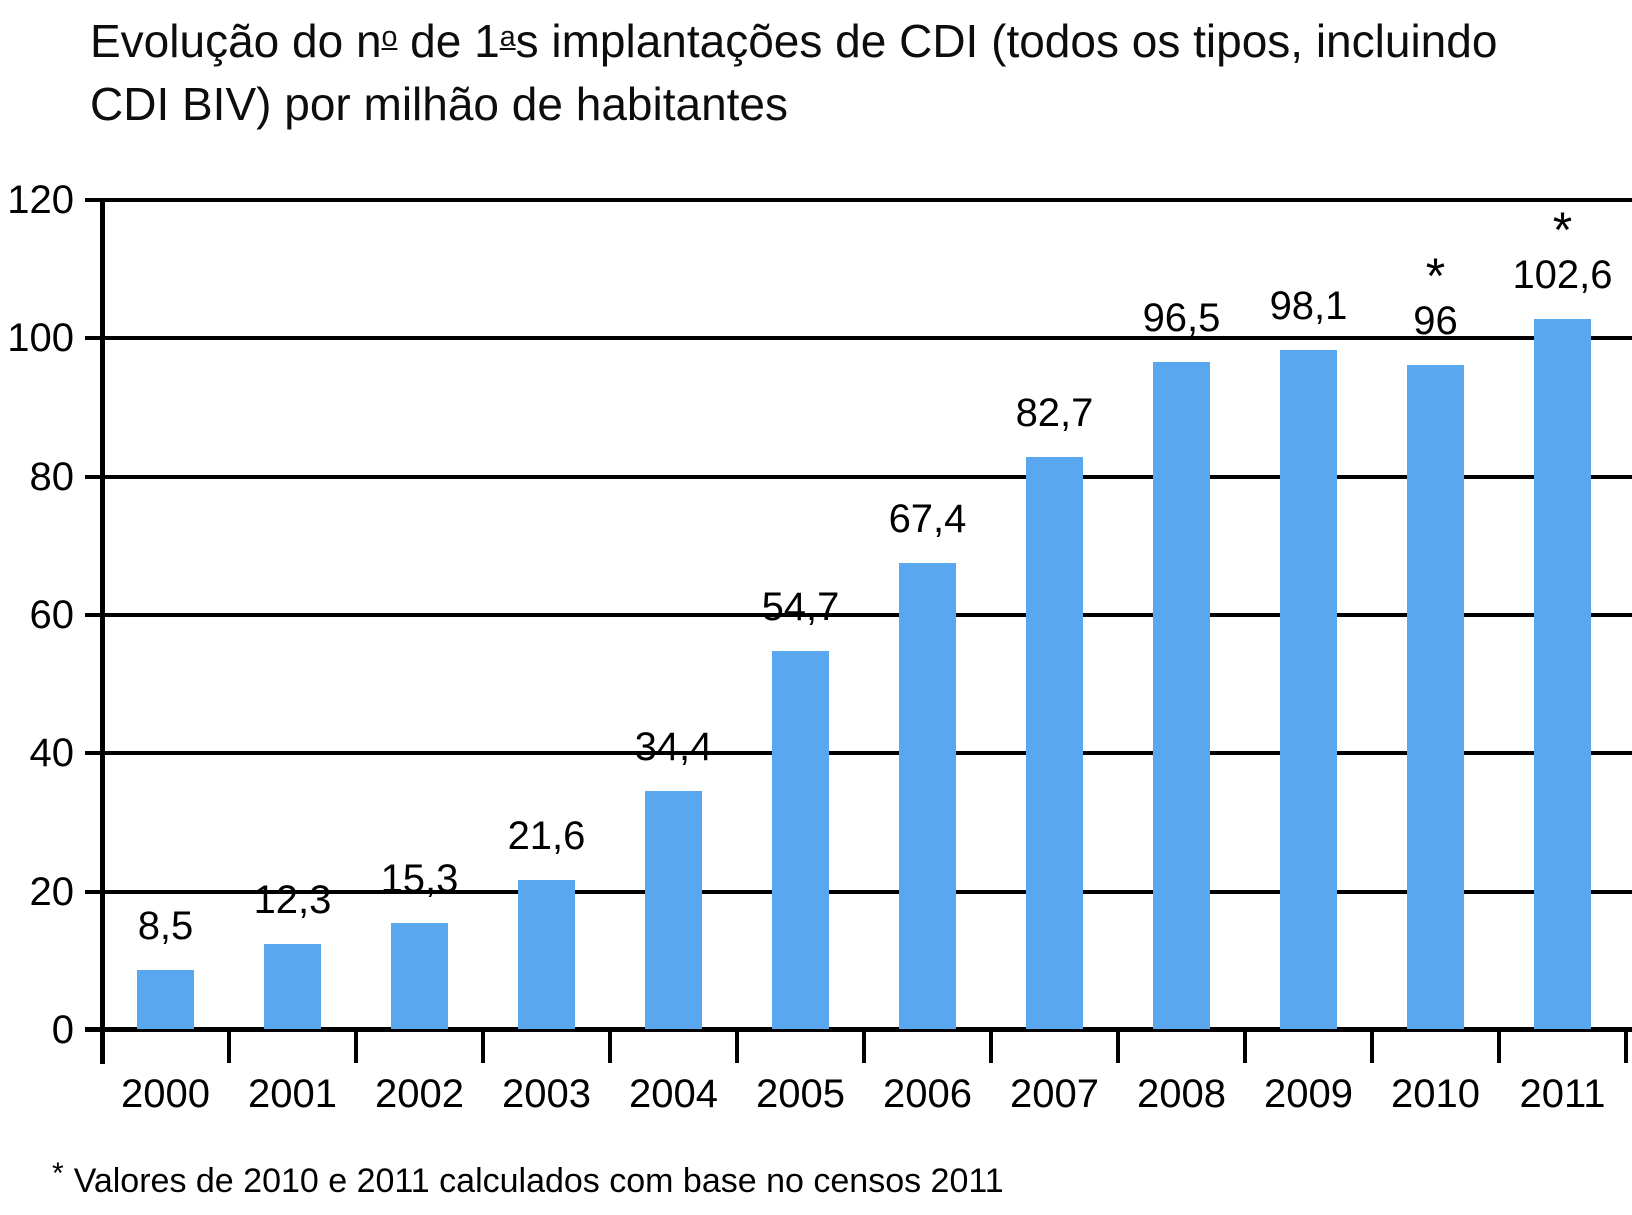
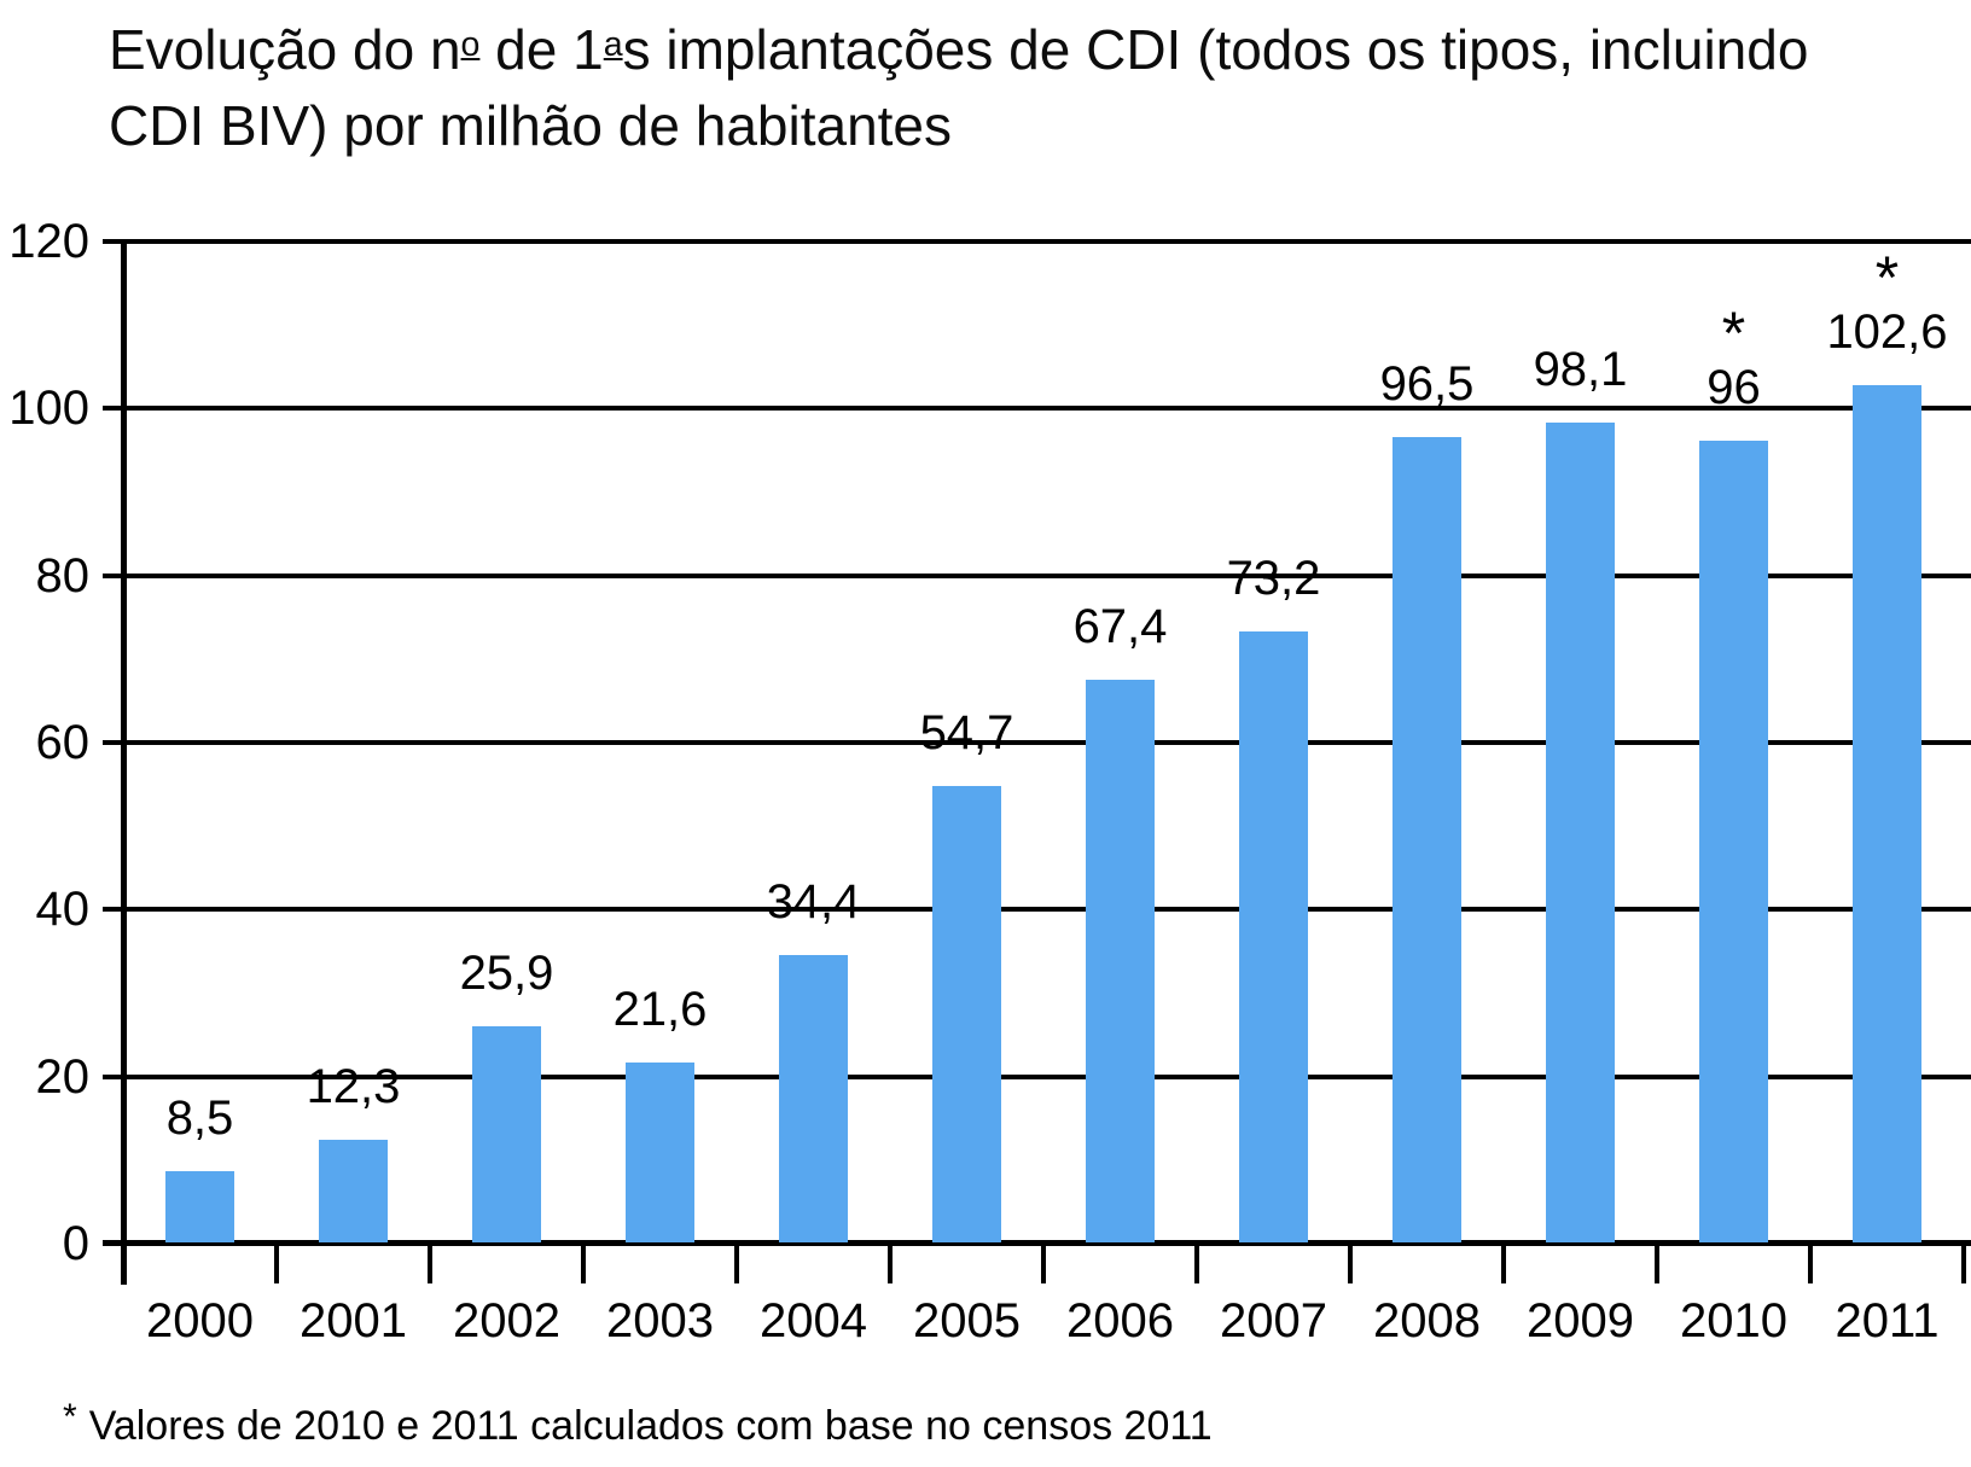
2002: 15,3 -> 25,9
2007: 82,7 -> 73,2
